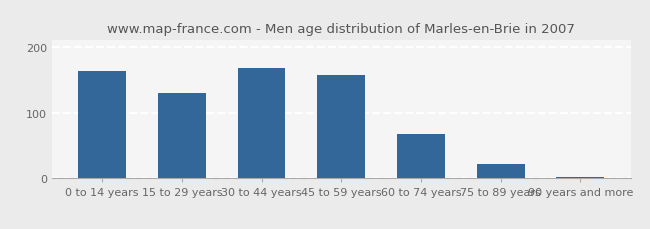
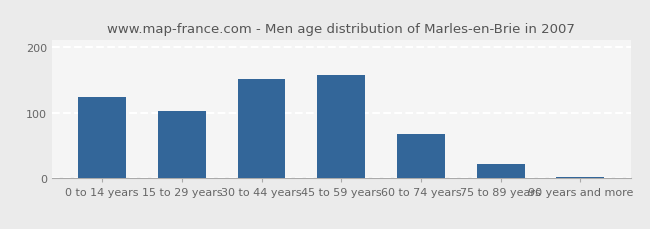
0 to 14 years: 163 -> 124
15 to 29 years: 130 -> 102
30 to 44 years: 168 -> 152
